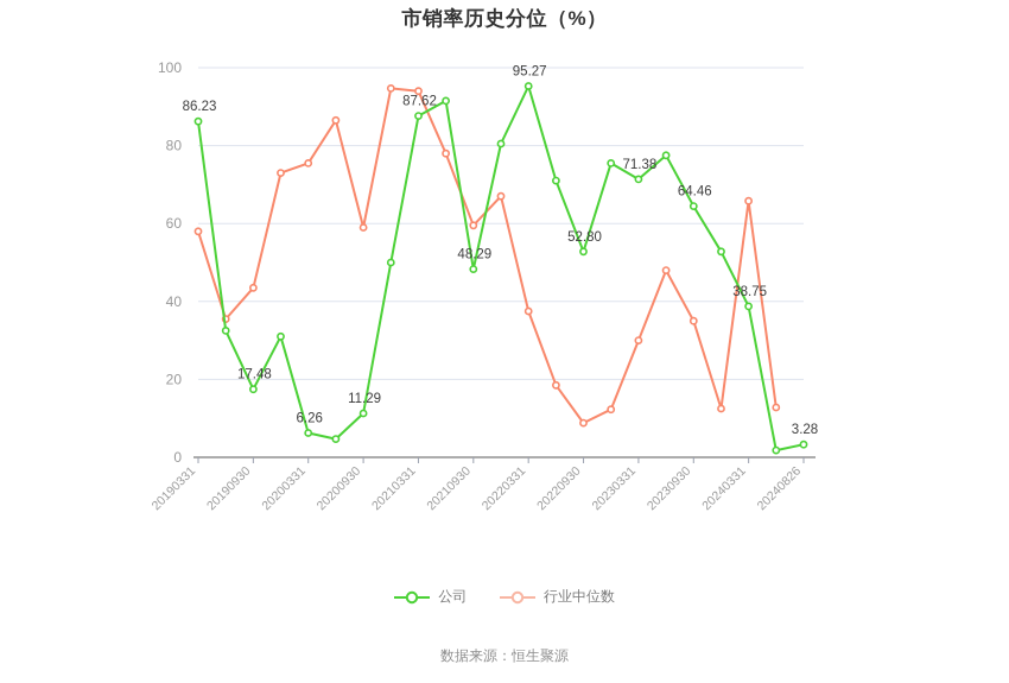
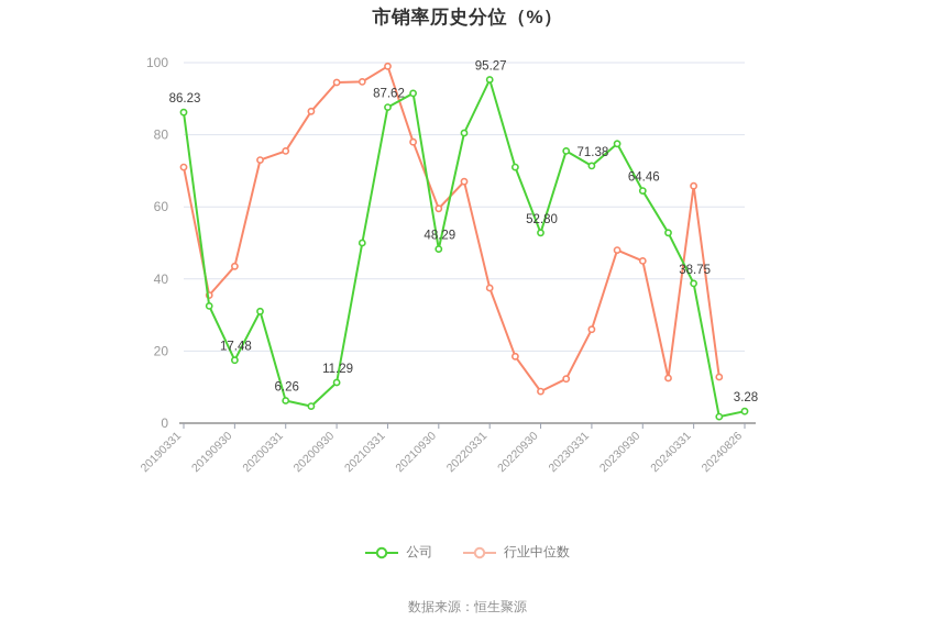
行业中位数/20190331: 58 -> 71
行业中位数/20200930: 59 -> 94
行业中位数/20210331: 94 -> 99
行业中位数/20230331: 30 -> 26
行业中位数/20230930: 35 -> 45
